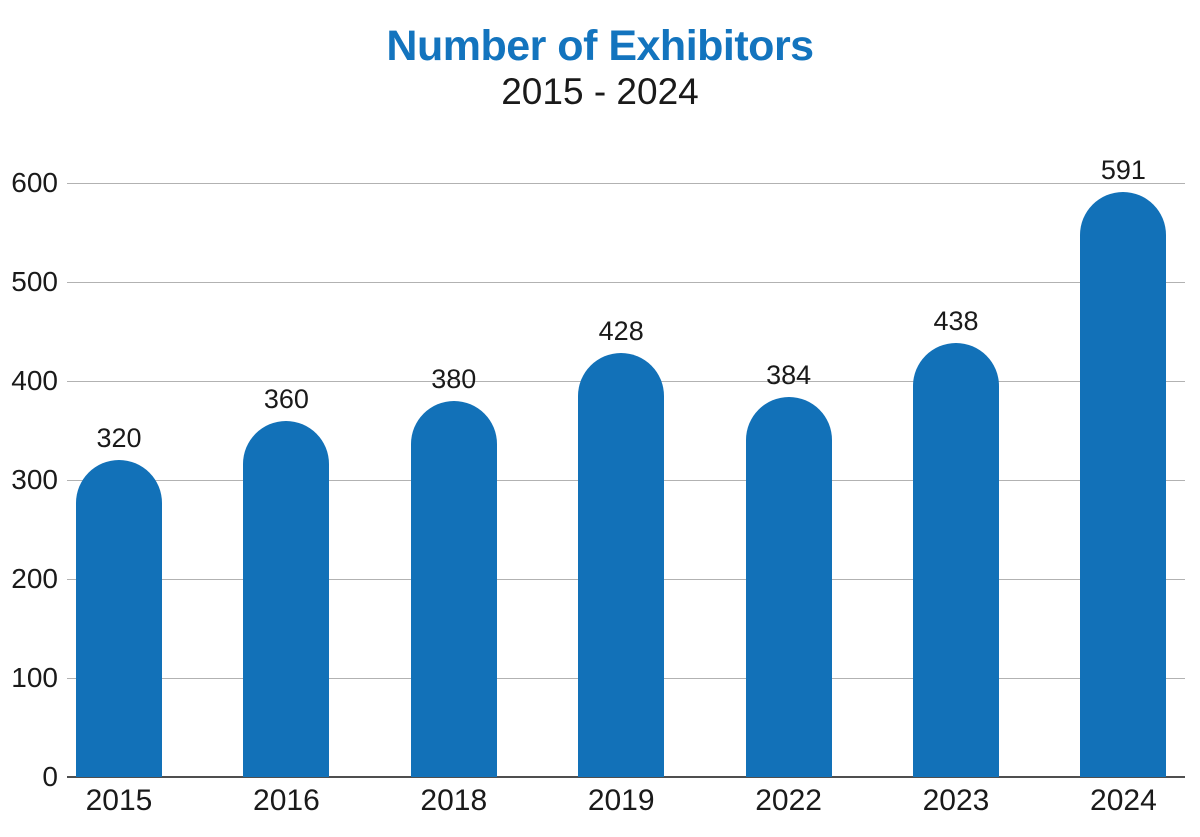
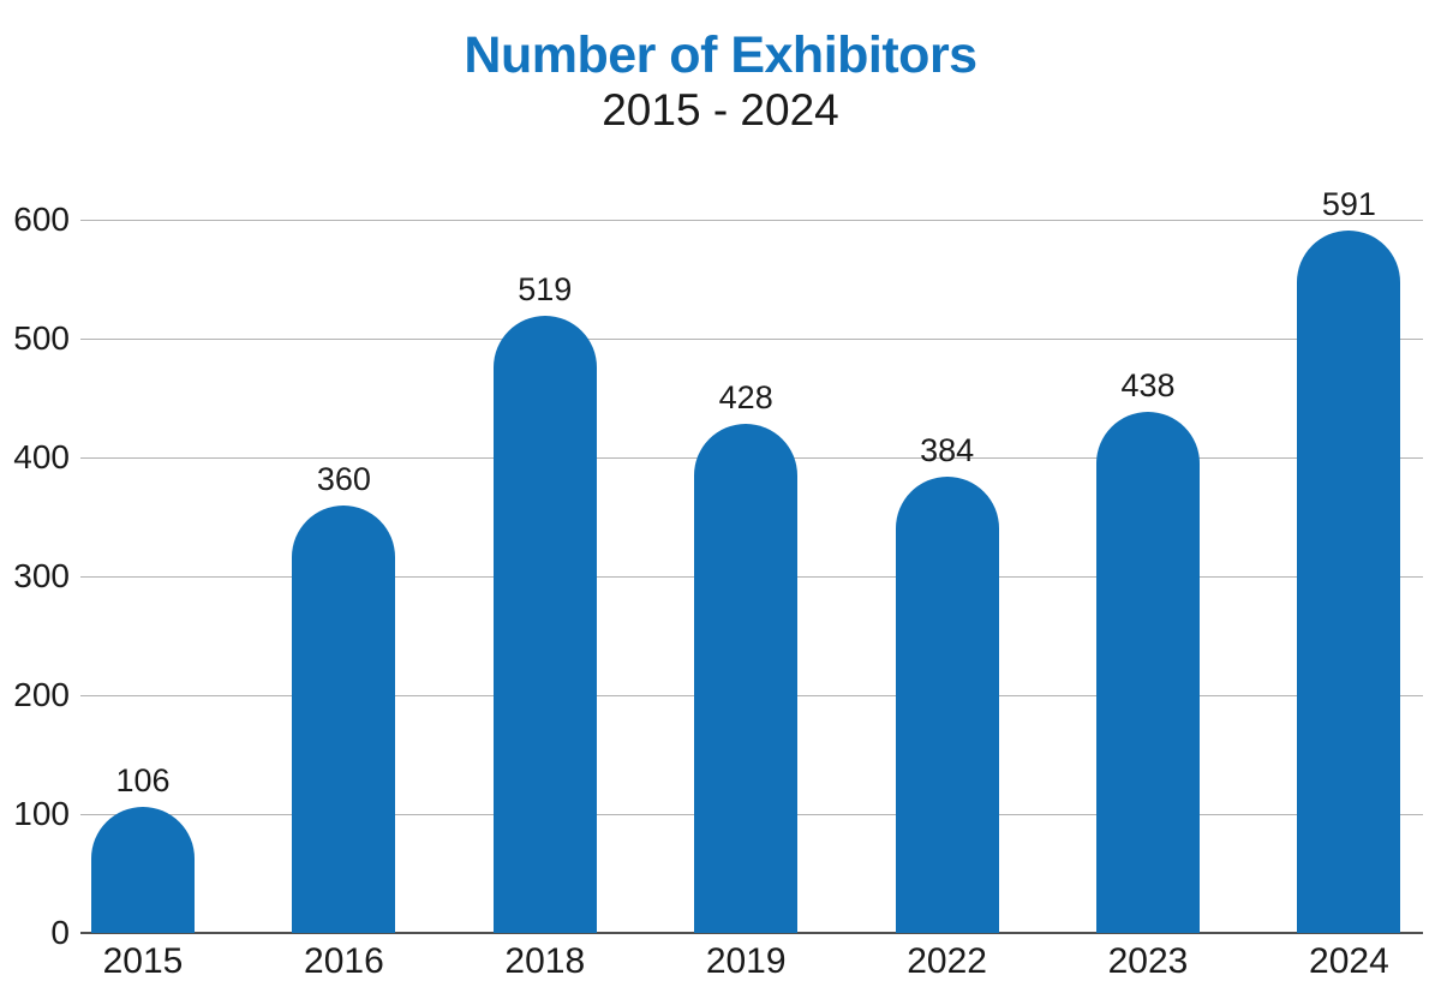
2015: 320 -> 106
2018: 380 -> 519
